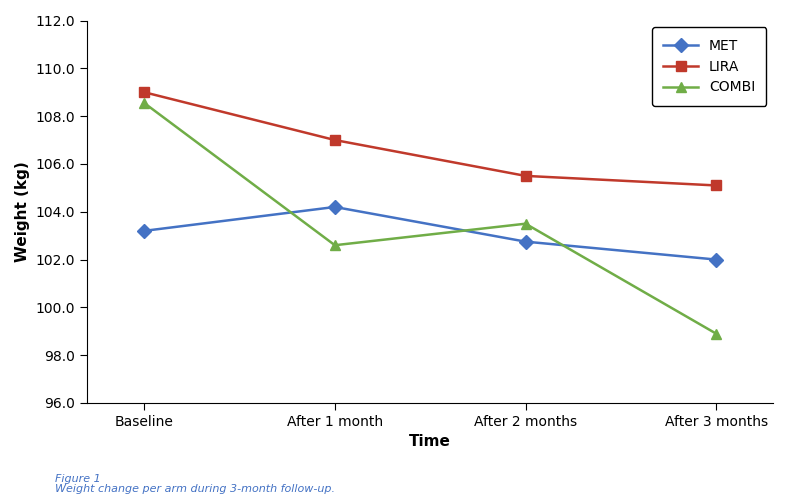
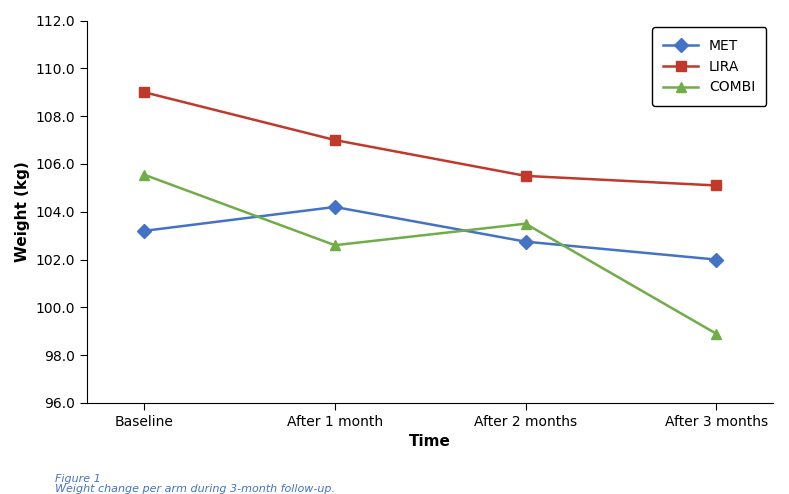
COMBI/Baseline: 108.55 -> 105.55
